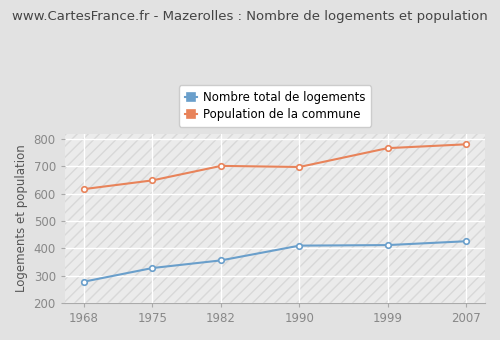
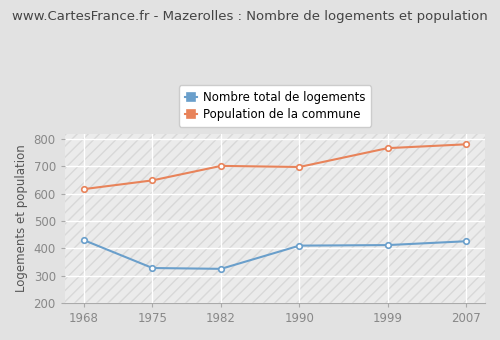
Nombre total de logements/1968: 278 -> 430
Nombre total de logements/1982: 356 -> 325
